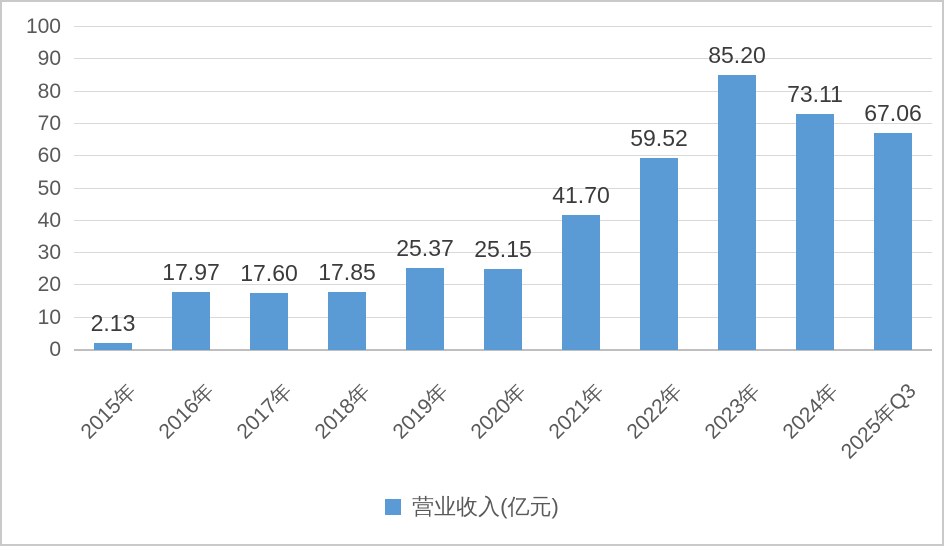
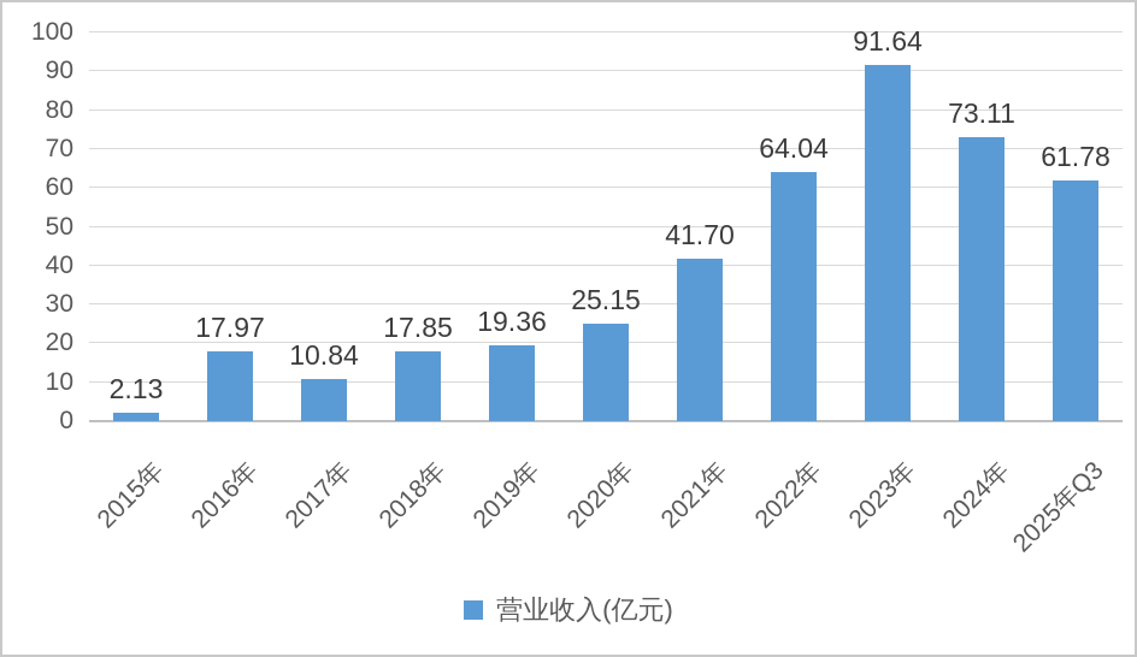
2017年: 17.60 -> 10.84
2019年: 25.37 -> 19.36
2022年: 59.52 -> 64.04
2023年: 85.20 -> 91.64
2025年Q3: 67.06 -> 61.78
